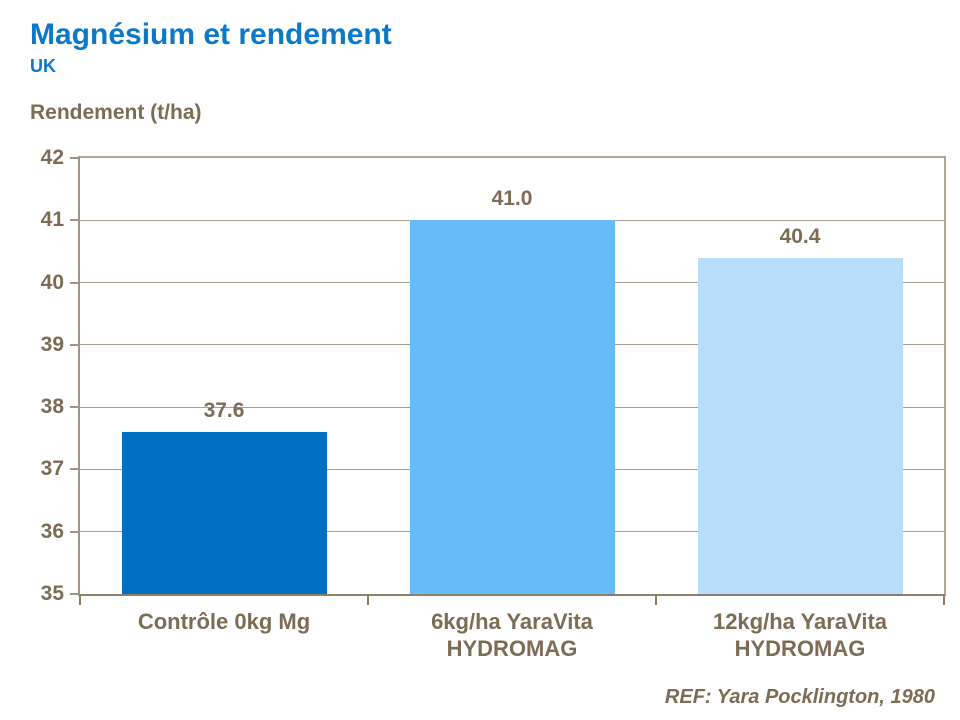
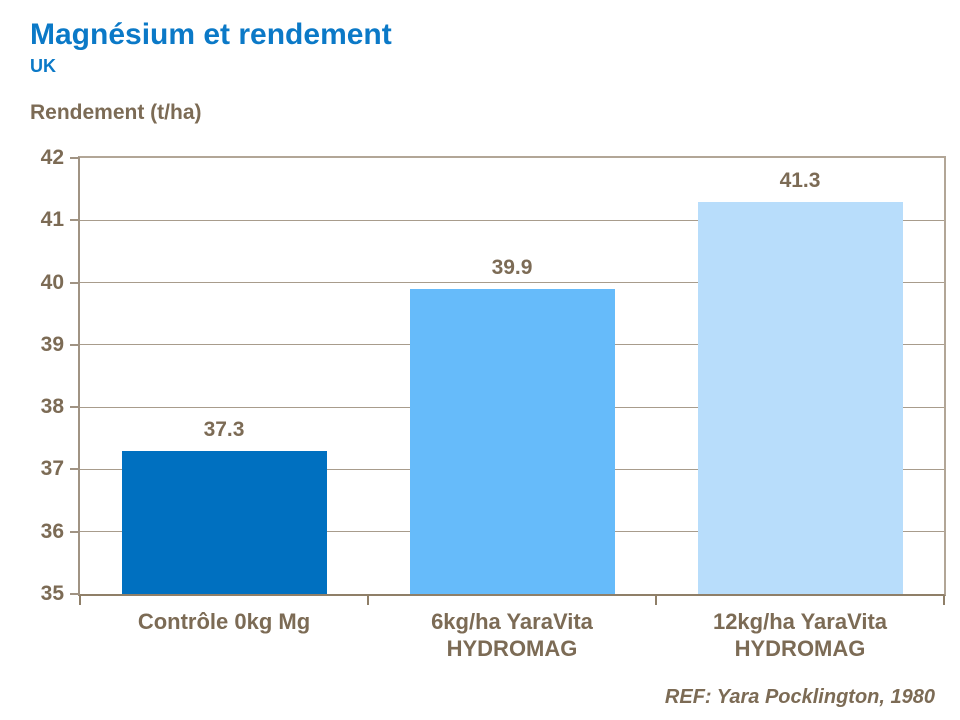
Contrôle 0kg Mg: 37.6 -> 37.3
6kg/ha YaraVita HYDROMAG: 41.0 -> 39.9
12kg/ha YaraVita HYDROMAG: 40.4 -> 41.3
